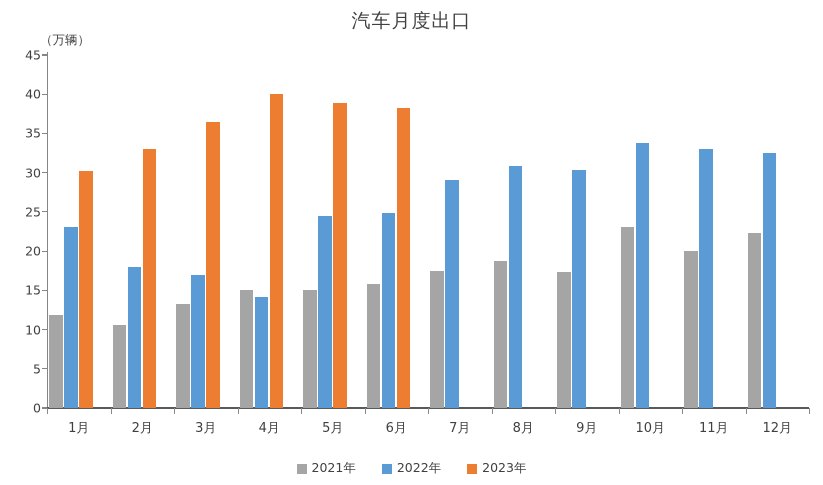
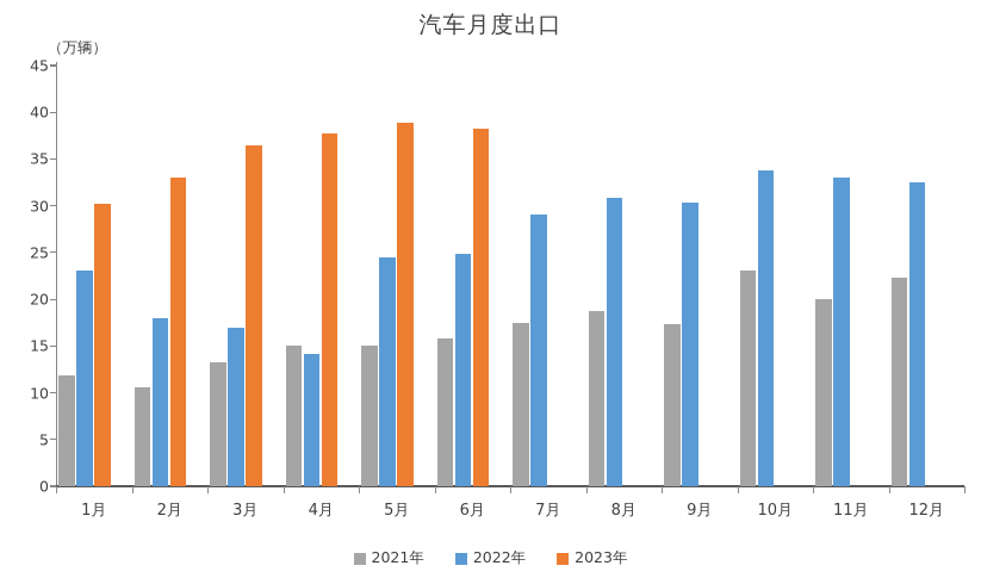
2023年/4月: 40 -> 38
